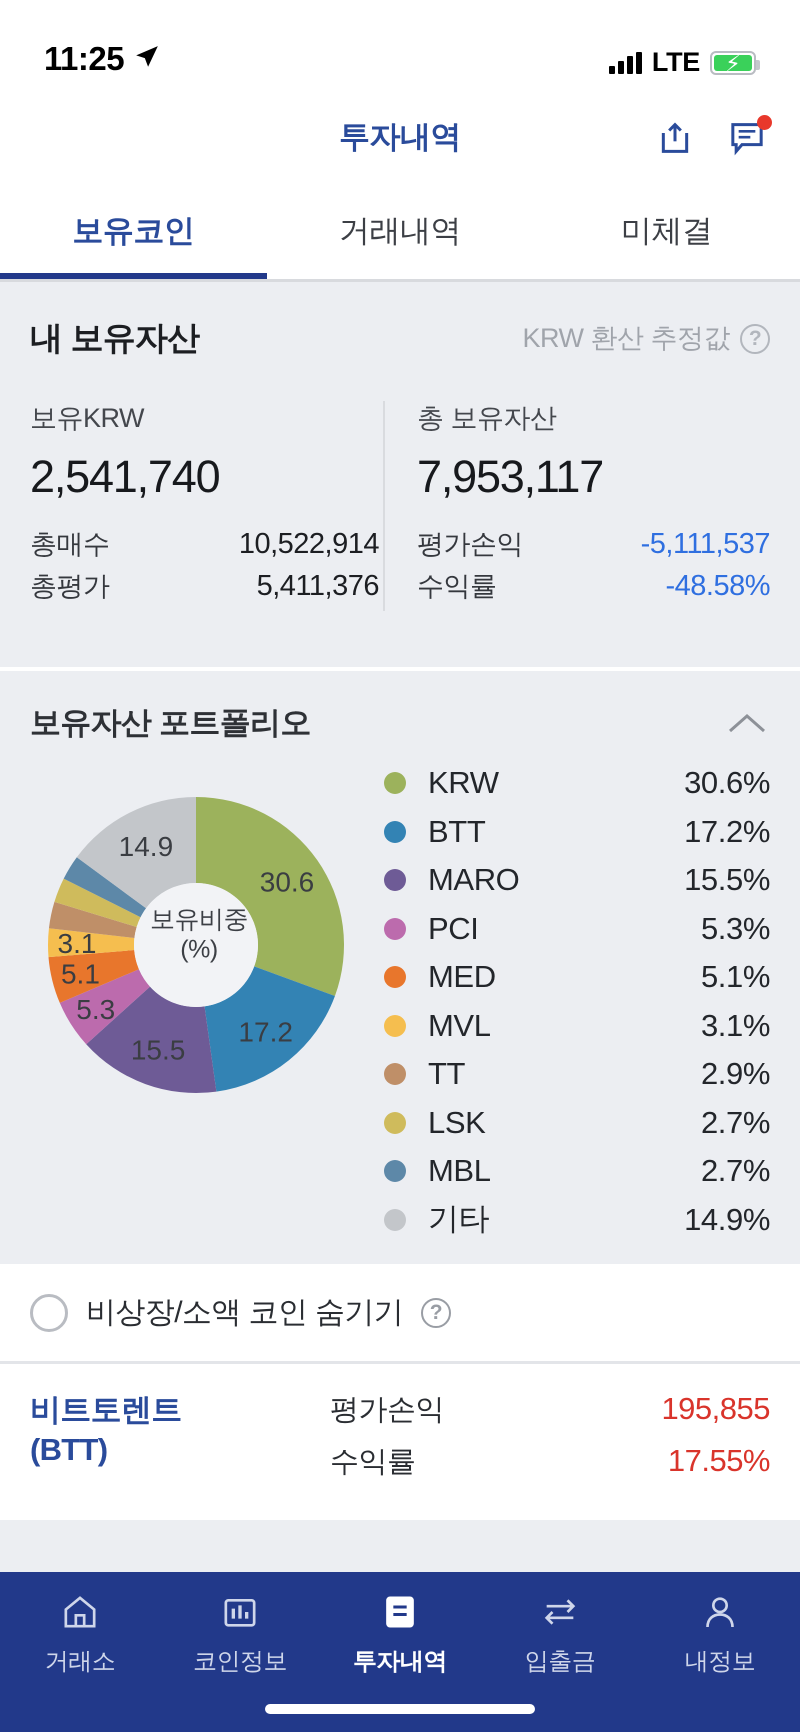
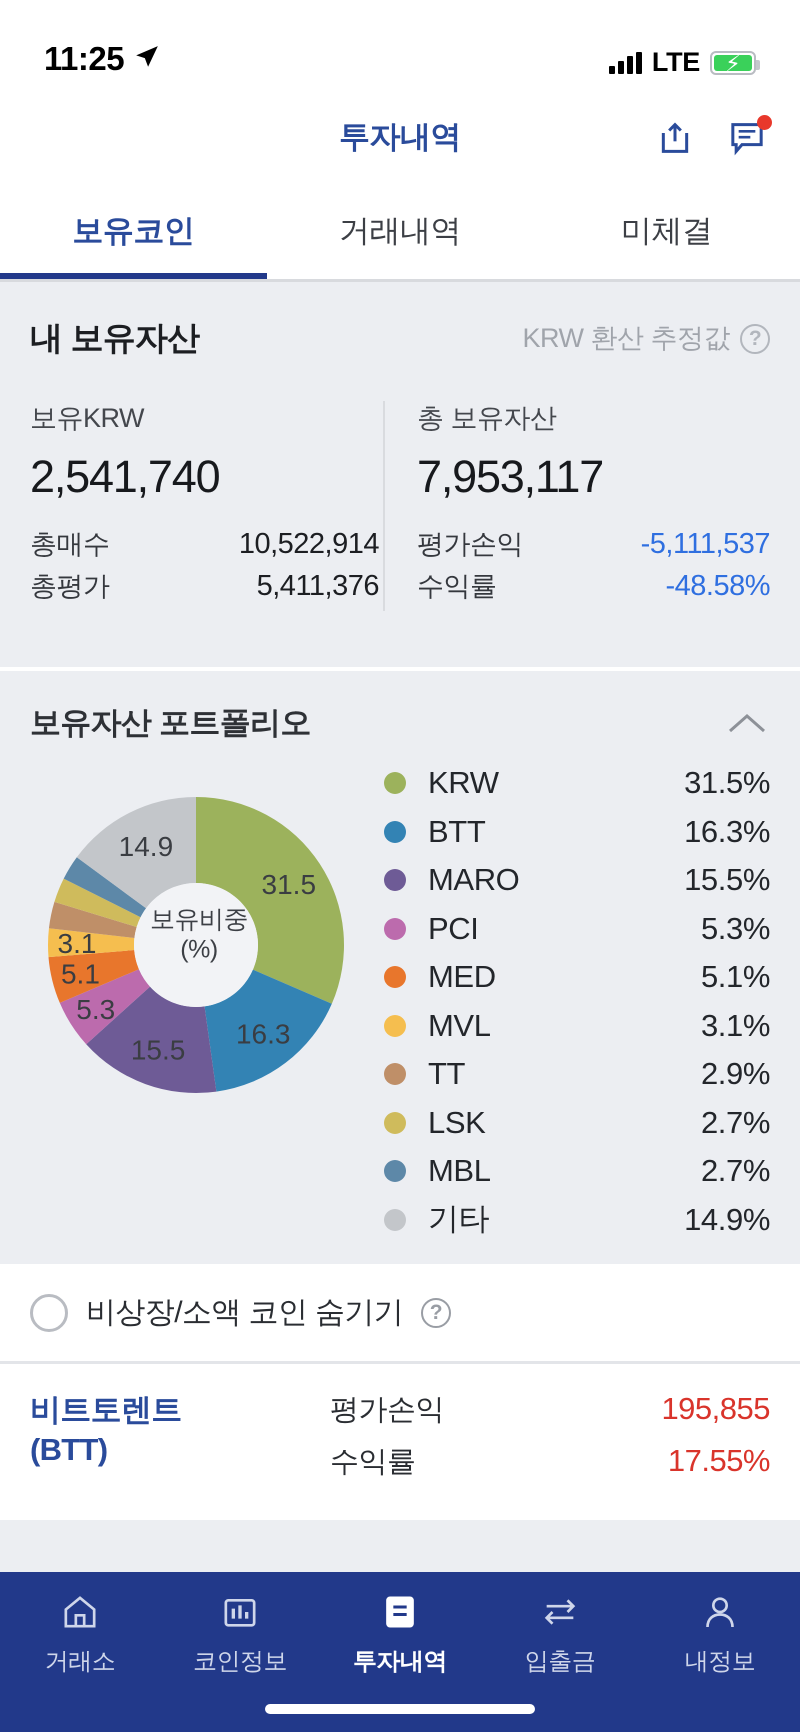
KRW: 30.6% -> 31.5%
BTT: 17.2% -> 16.3%
